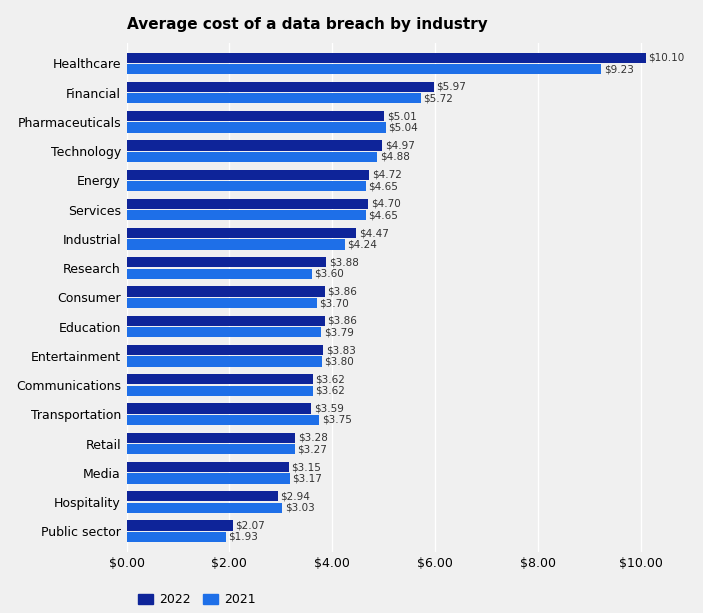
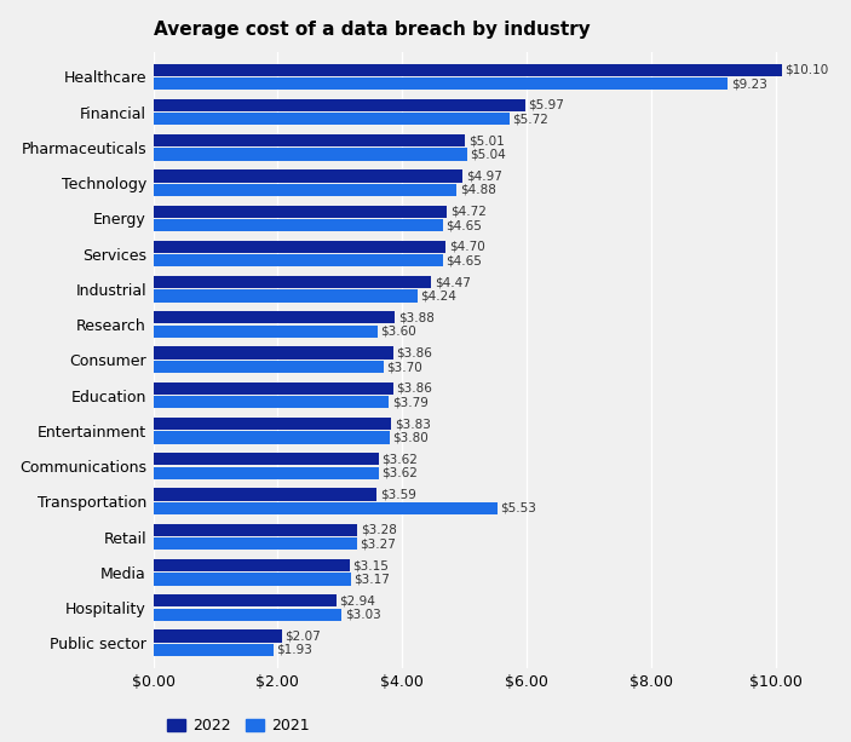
2021/Transportation: $3.75 -> $5.53
